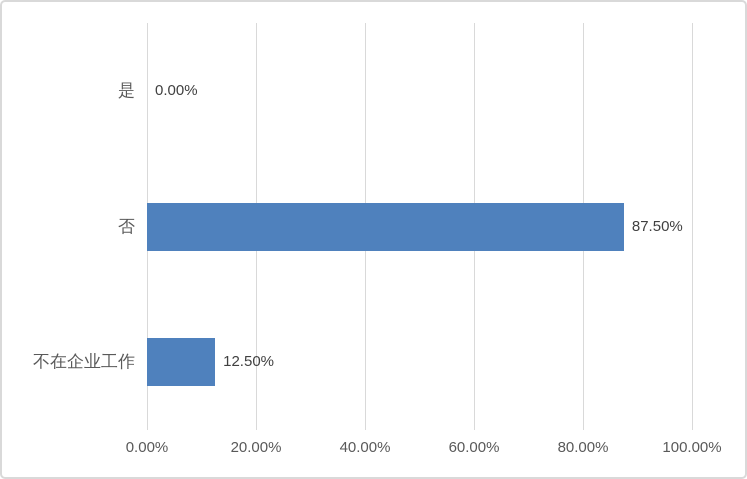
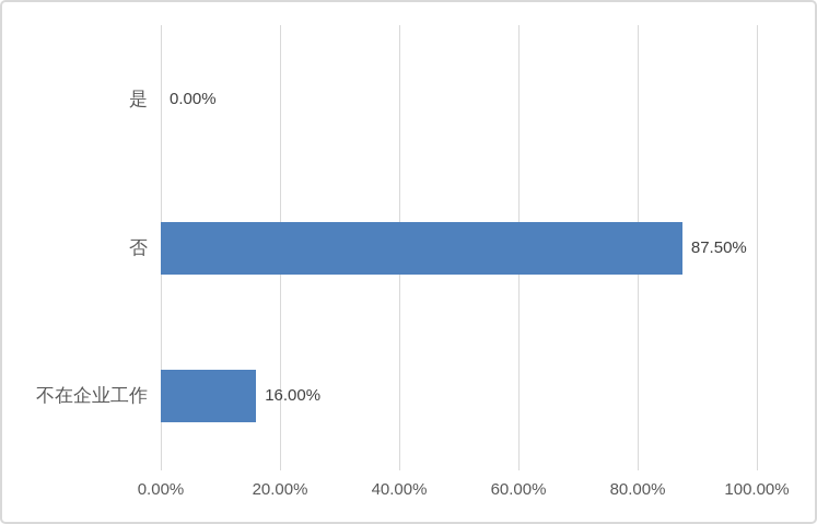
不在企业工作: 12.50% -> 16.00%
